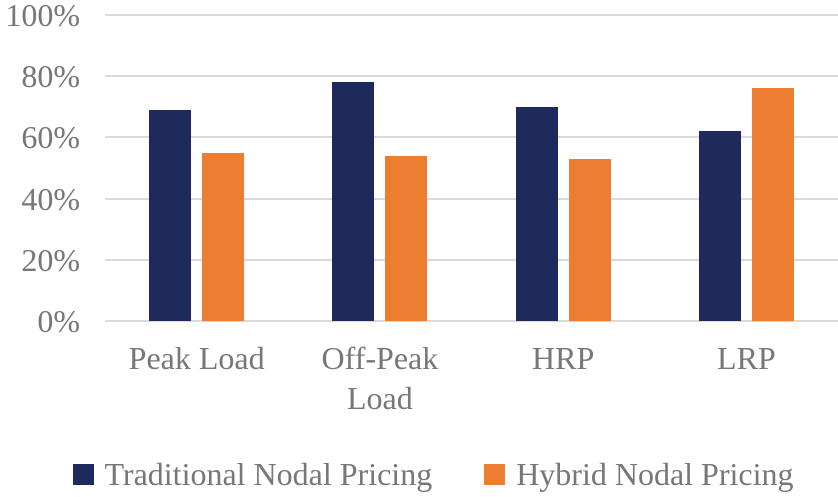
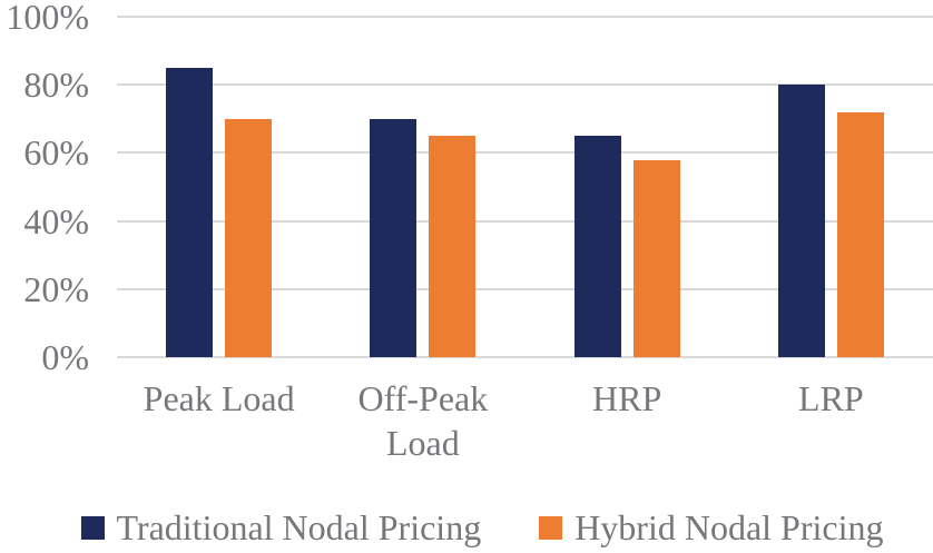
Traditional Nodal Pricing/Peak Load: 69% -> 85%
Hybrid Nodal Pricing/Peak Load: 55% -> 70%
Traditional Nodal Pricing/Off-Peak Load: 78% -> 70%
Hybrid Nodal Pricing/Off-Peak Load: 54% -> 65%
Traditional Nodal Pricing/HRP: 70% -> 65%
Hybrid Nodal Pricing/HRP: 53% -> 58%
Traditional Nodal Pricing/LRP: 62% -> 80%
Hybrid Nodal Pricing/LRP: 76% -> 72%
